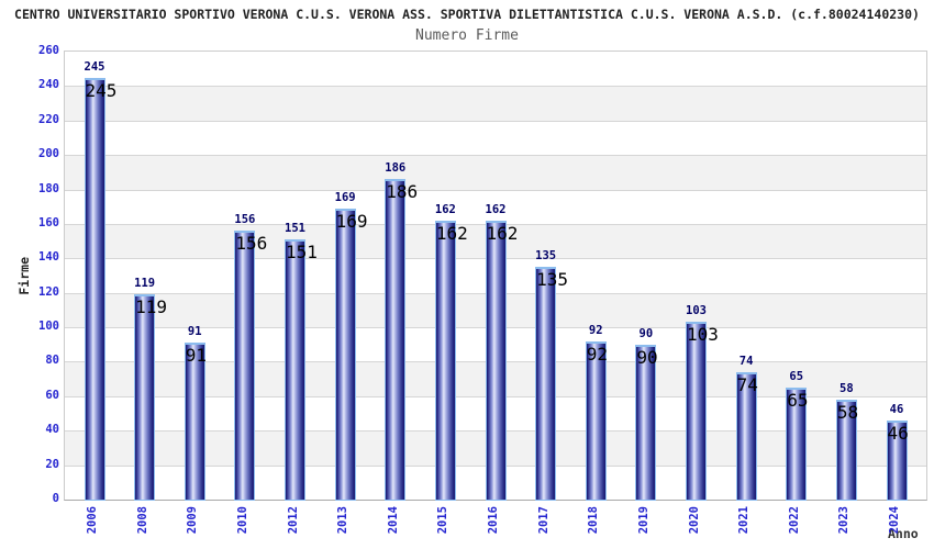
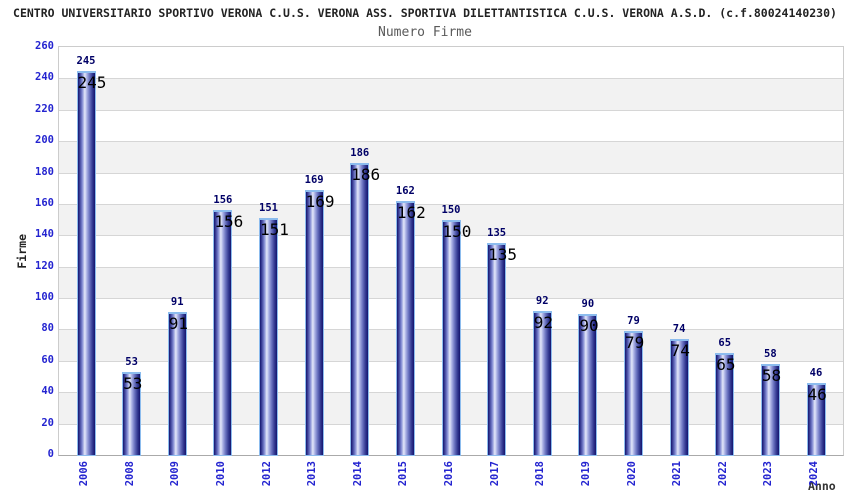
2008: 119 -> 53
2016: 162 -> 150
2020: 103 -> 79
